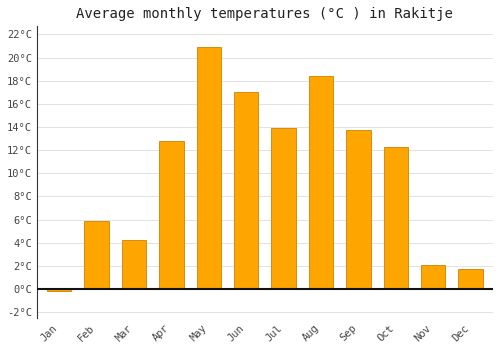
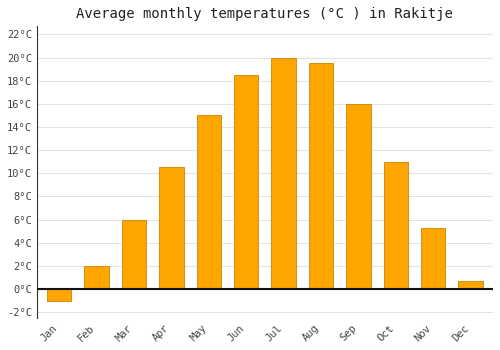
Jan: -0.2°C -> -1.0°C
Feb: 5.9°C -> 2.0°C
Mar: 4.2°C -> 6.0°C
Apr: 12.8°C -> 10.5°C
May: 20.9°C -> 15.0°C
Jun: 17.0°C -> 18.5°C
Jul: 13.9°C -> 20.0°C
Aug: 18.4°C -> 19.5°C
Sep: 13.7°C -> 16.0°C
Oct: 12.3°C -> 11.0°C
Nov: 2.1°C -> 5.3°C
Dec: 1.7°C -> 0.7°C
